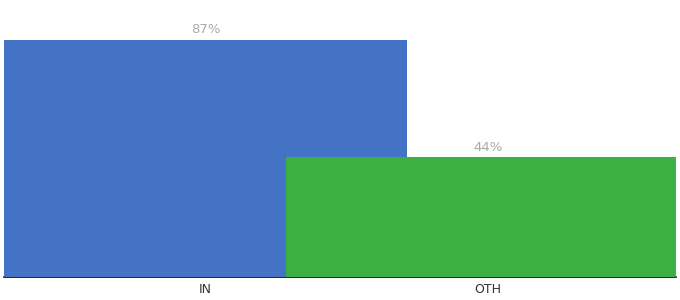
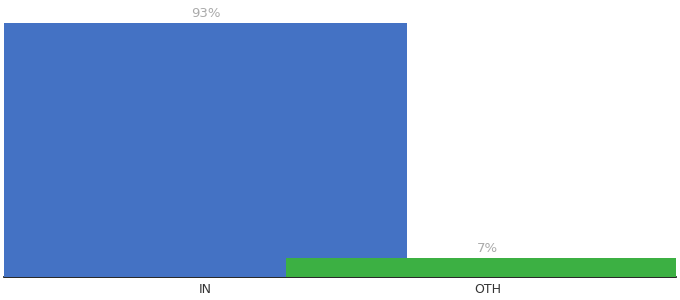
IN: 87% -> 93%
OTH: 44% -> 7%
